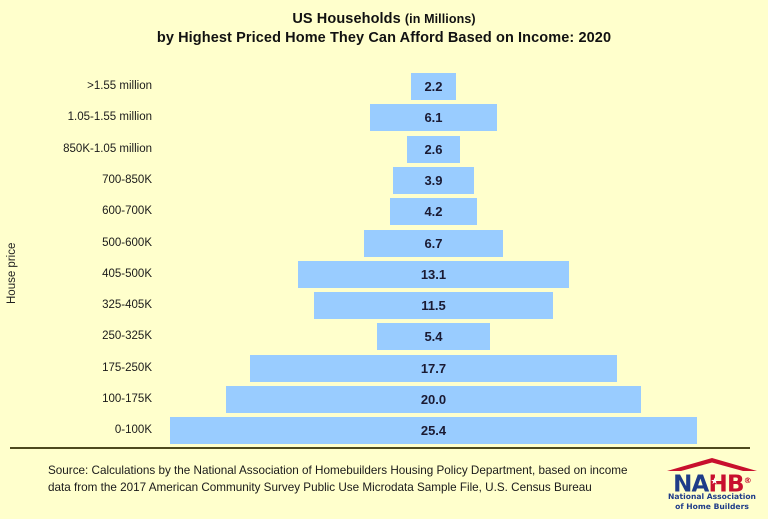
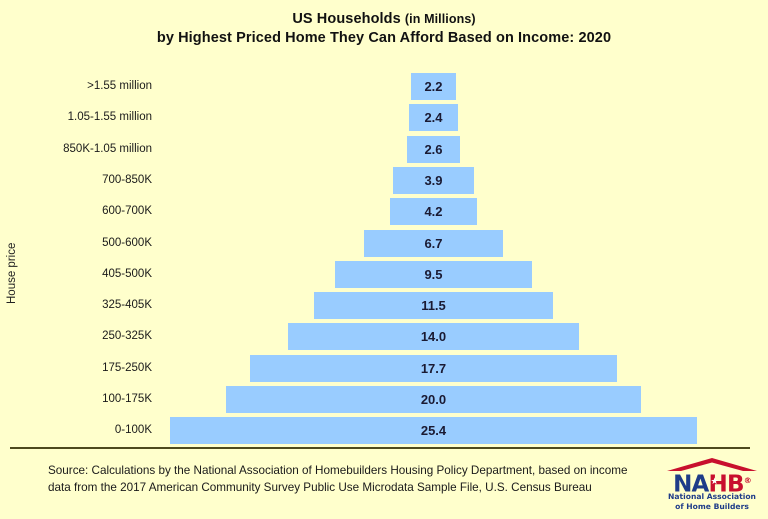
1.05-1.55 million: 6.1 -> 2.4
405-500K: 13.1 -> 9.5
250-325K: 5.4 -> 14.0
